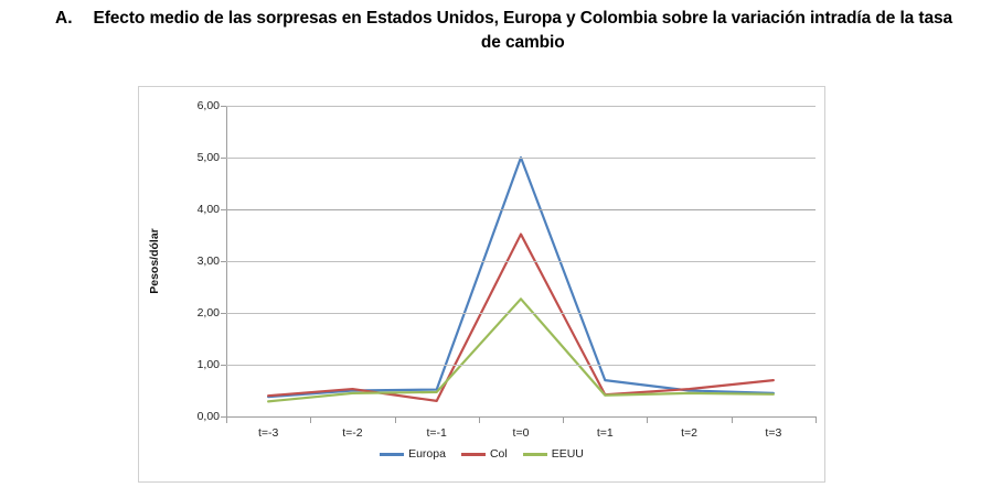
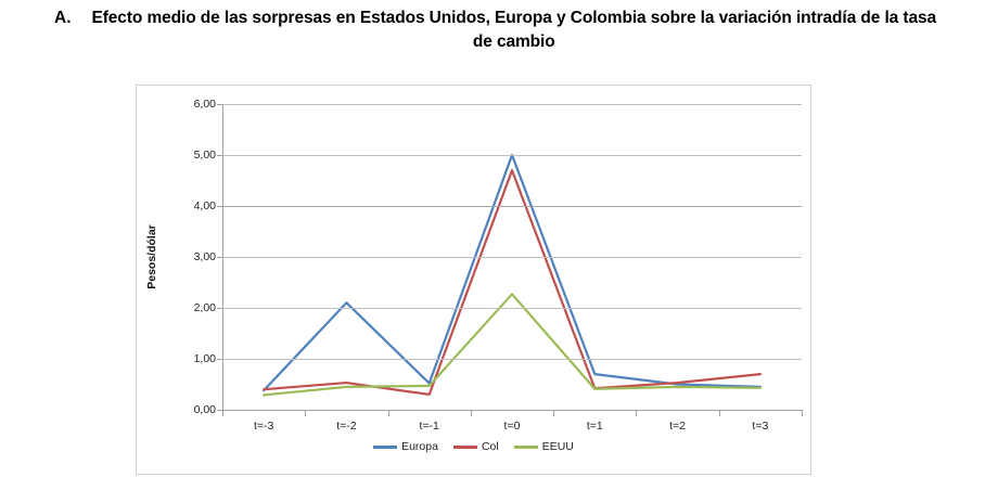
Europa/t=-2: 0,5 -> 2,1
Col/t=0: 3,5 -> 4,7
